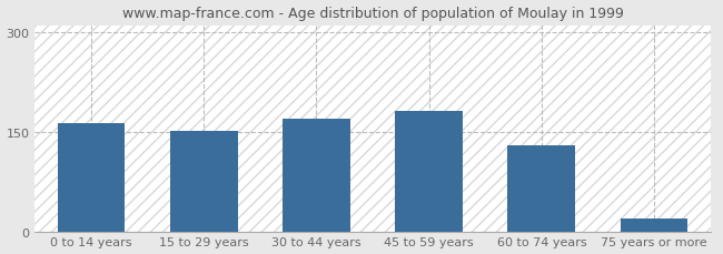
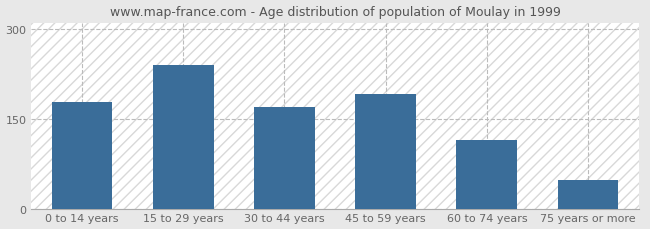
0 to 14 years: 163 -> 178
15 to 29 years: 151 -> 240
45 to 59 years: 181 -> 192
60 to 74 years: 130 -> 114
75 years or more: 20 -> 48
